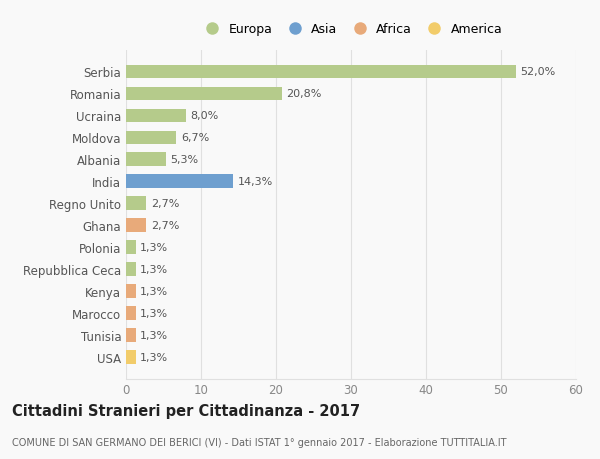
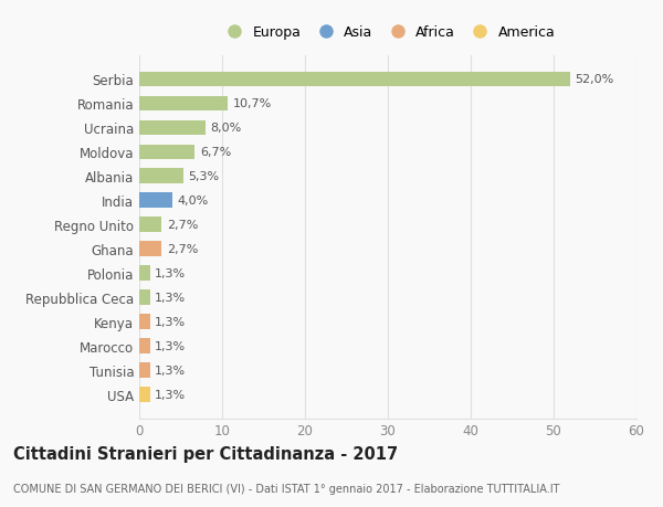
Romania: 20,8% -> 10,7%
India: 14,3% -> 4,0%
